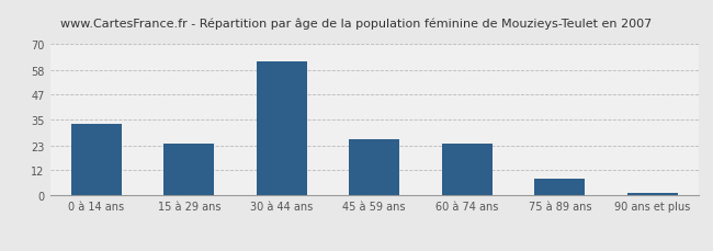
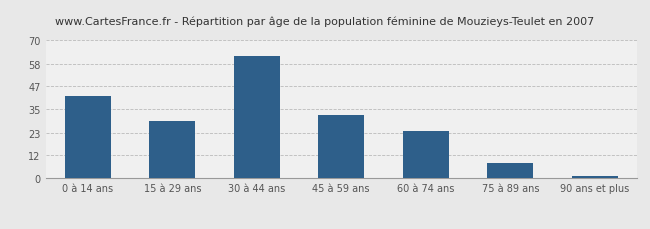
0 à 14 ans: 33 -> 42
15 à 29 ans: 24 -> 29
45 à 59 ans: 26 -> 32
